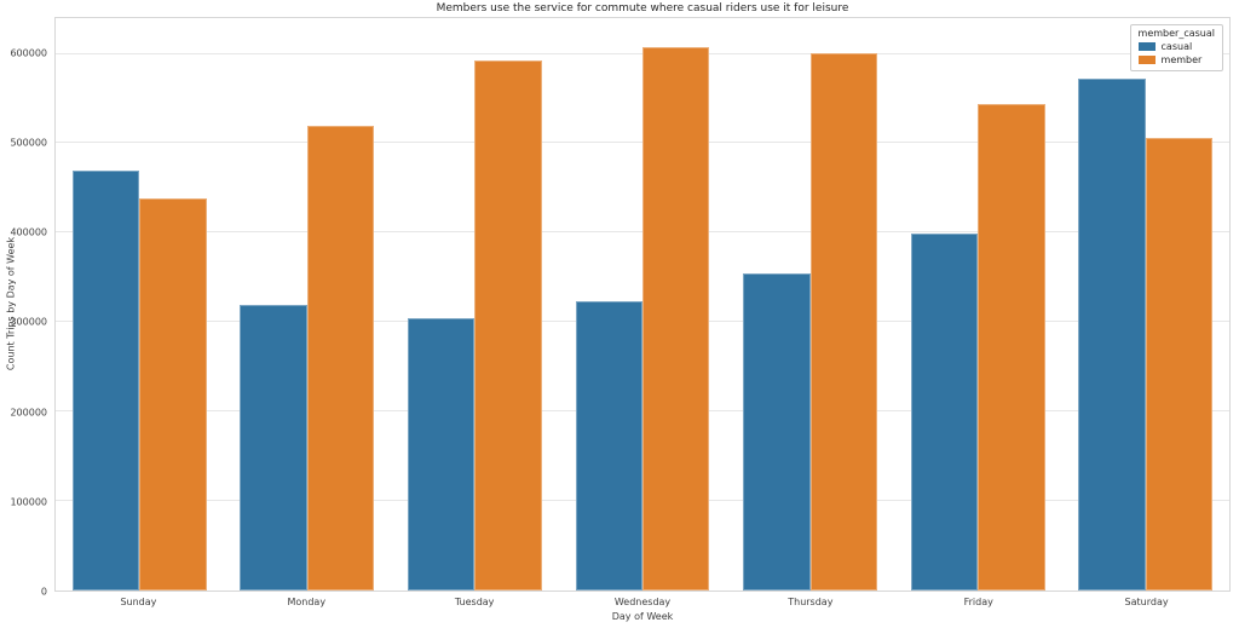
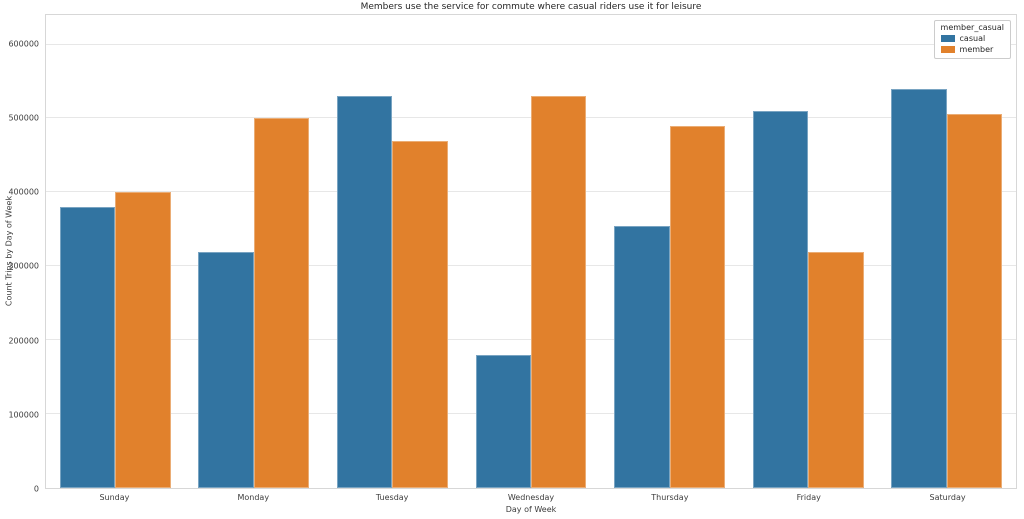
casual/Sunday: 470000 -> 380000
member/Sunday: 440000 -> 400000
member/Monday: 520000 -> 500000
casual/Tuesday: 300000 -> 530000
member/Tuesday: 590000 -> 470000
casual/Wednesday: 320000 -> 180000
member/Wednesday: 610000 -> 530000
member/Thursday: 600000 -> 490000
casual/Friday: 400000 -> 510000
member/Friday: 540000 -> 320000
casual/Saturday: 570000 -> 540000
